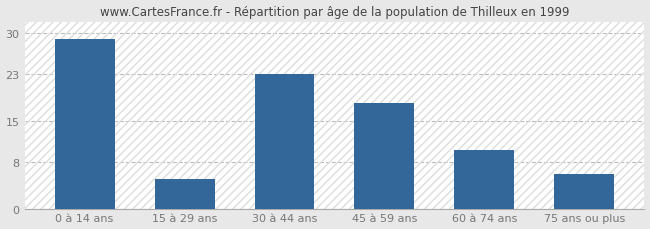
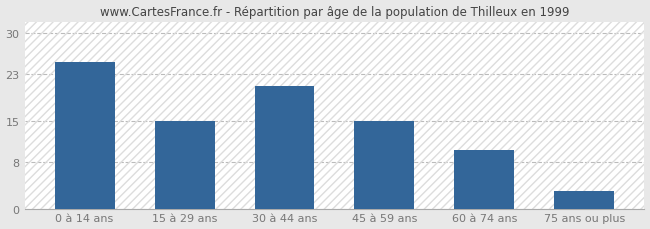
0 à 14 ans: 29 -> 25
15 à 29 ans: 5 -> 15
30 à 44 ans: 23 -> 21
45 à 59 ans: 18 -> 15
75 ans ou plus: 6 -> 3
